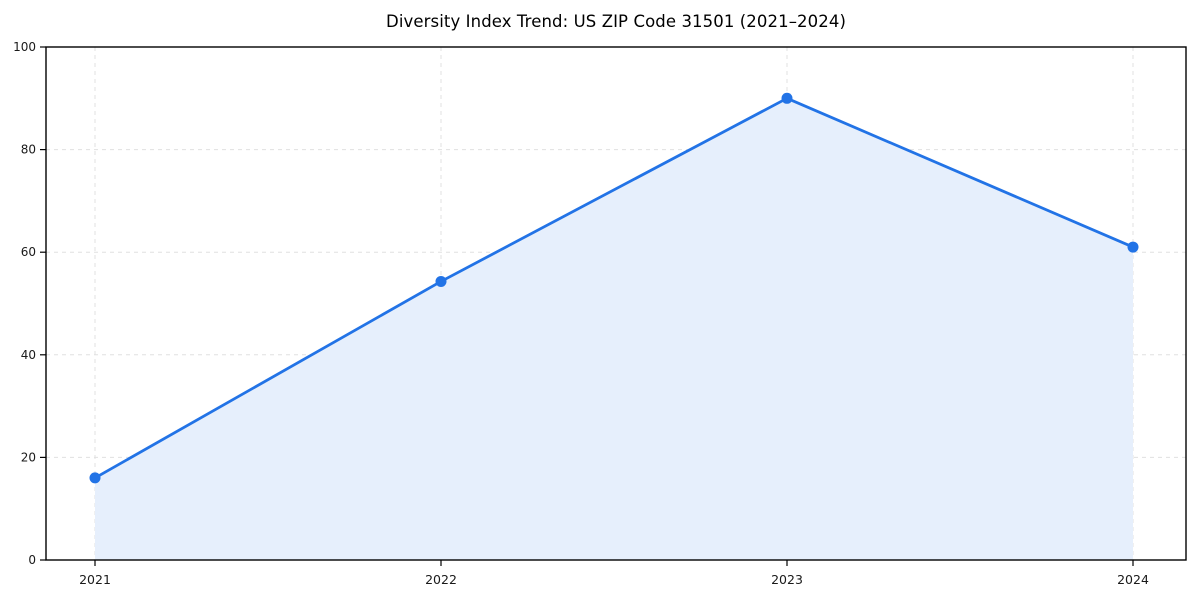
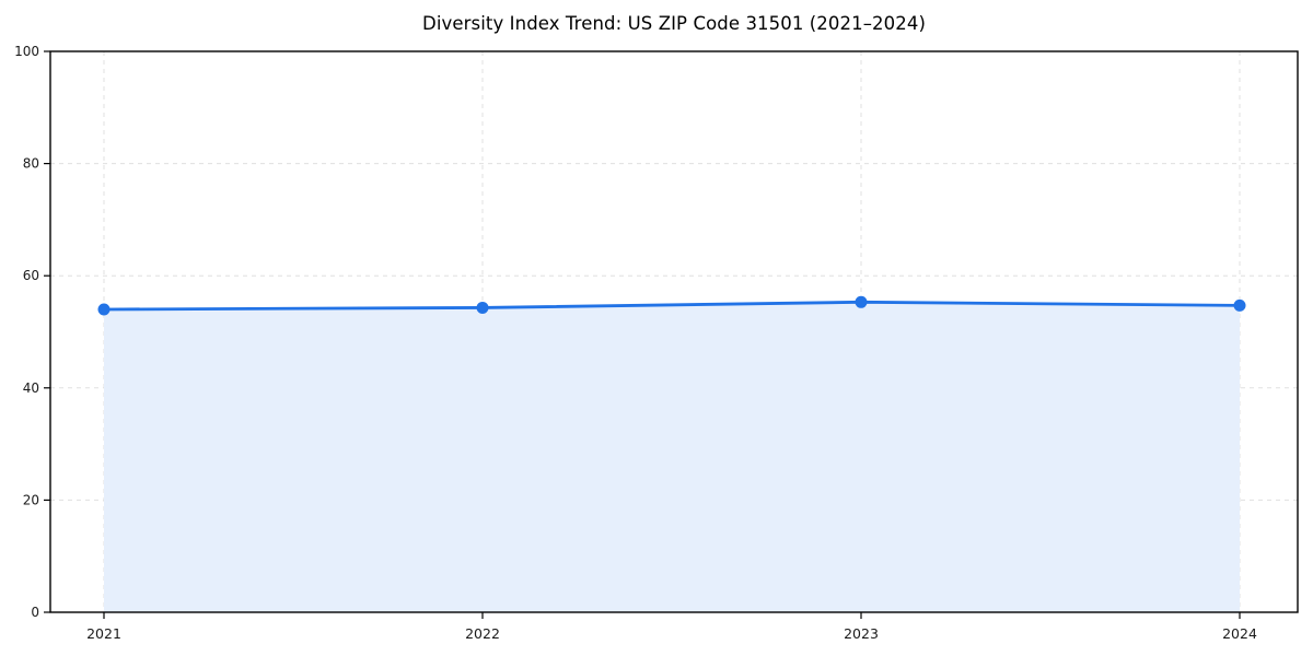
2021: 16 -> 54
2023: 90 -> 55
2024: 61 -> 55
